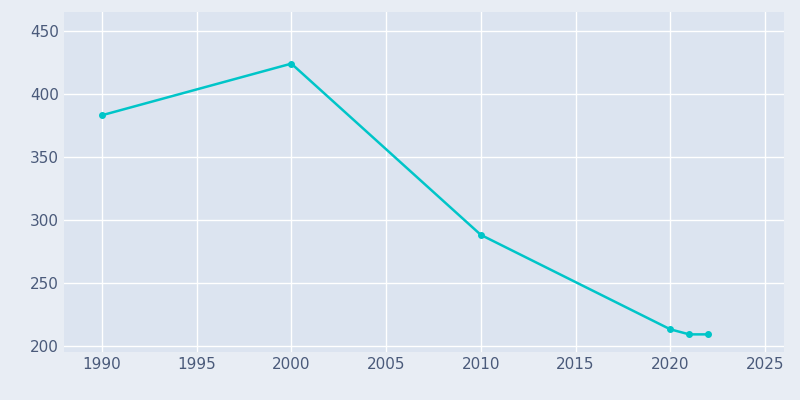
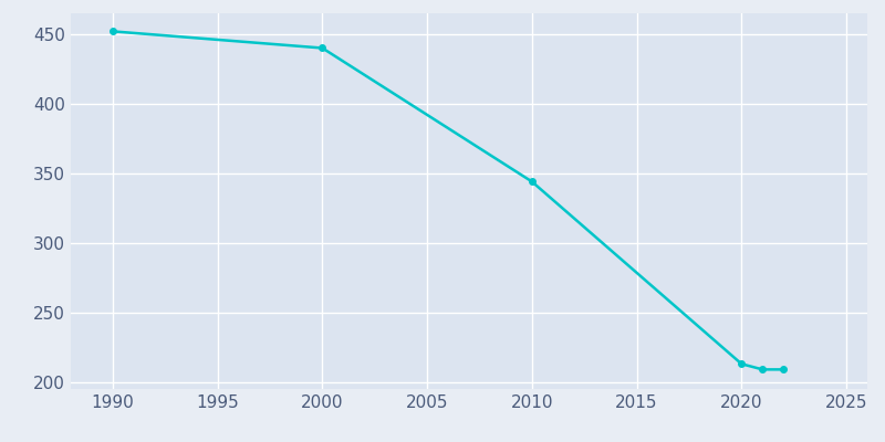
1990: 383 -> 452
2000: 424 -> 440
2010: 288 -> 344
